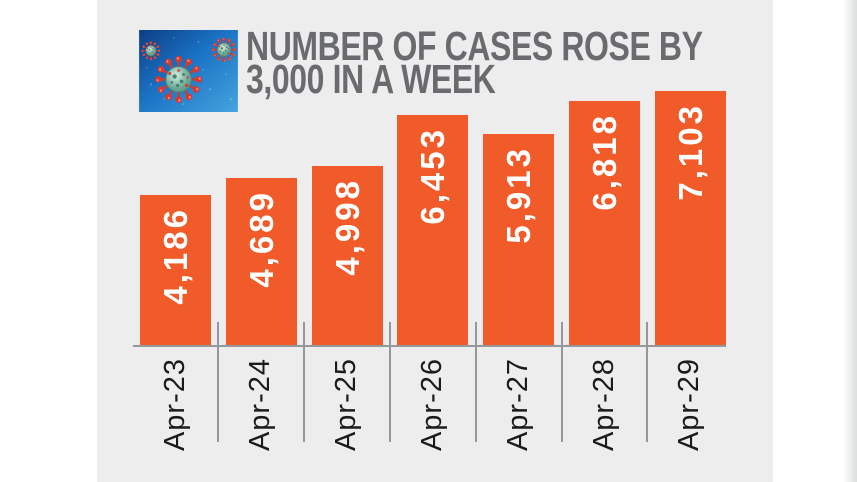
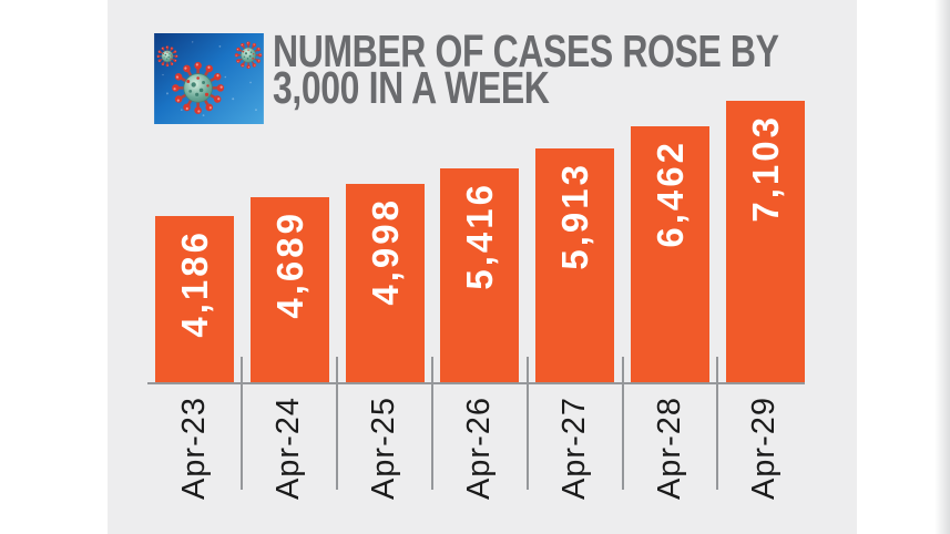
Apr-26: 6,453 -> 5,416
Apr-28: 6,818 -> 6,462
